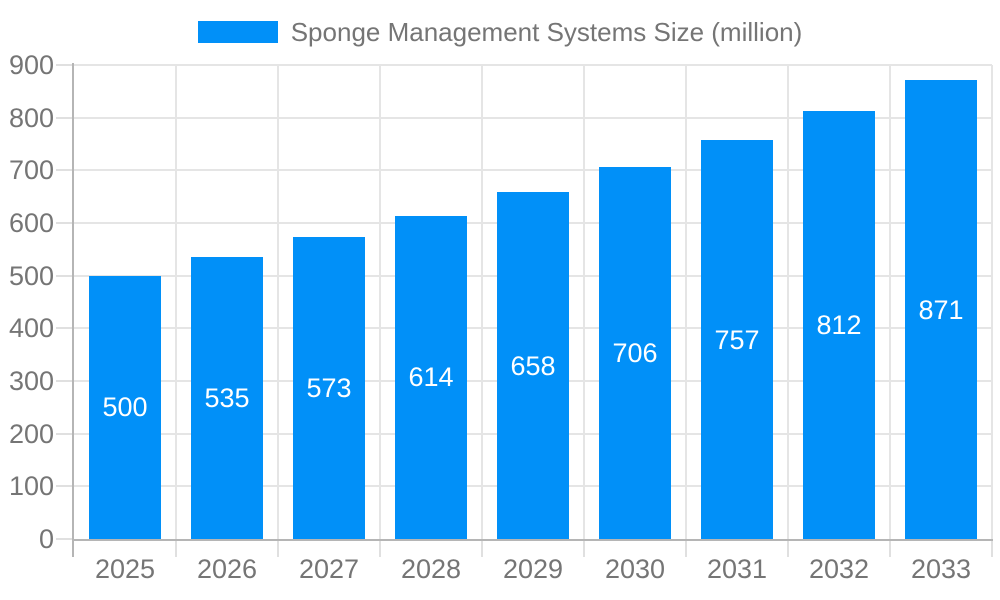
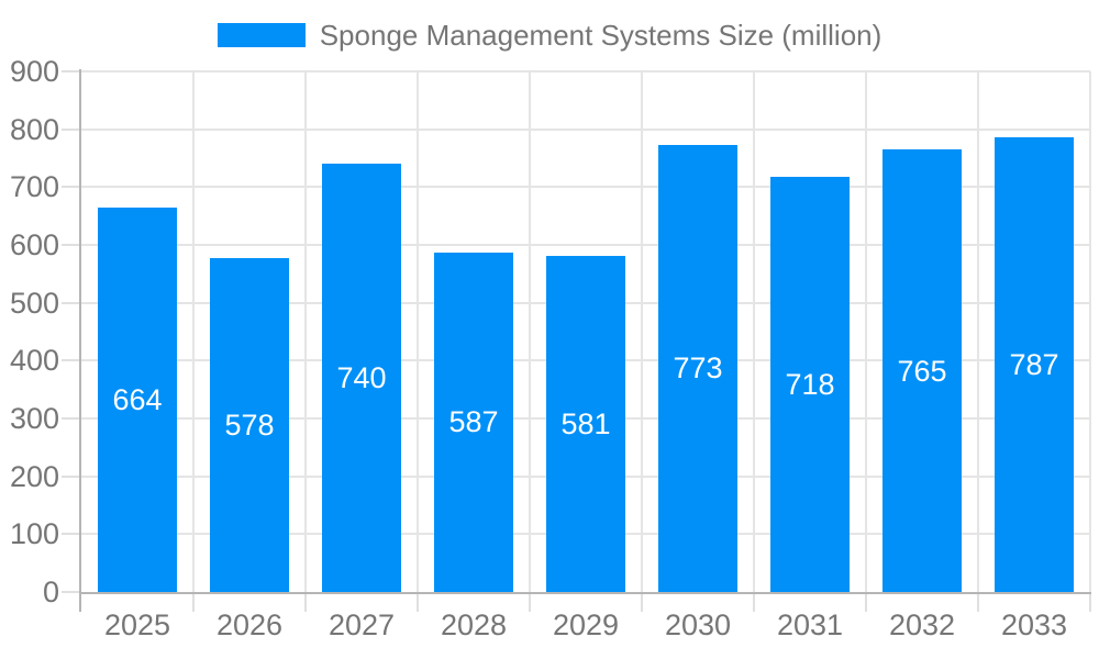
2025: 500 -> 664
2026: 535 -> 578
2027: 573 -> 740
2028: 614 -> 587
2029: 658 -> 581
2030: 706 -> 773
2031: 757 -> 718
2032: 812 -> 765
2033: 871 -> 787
